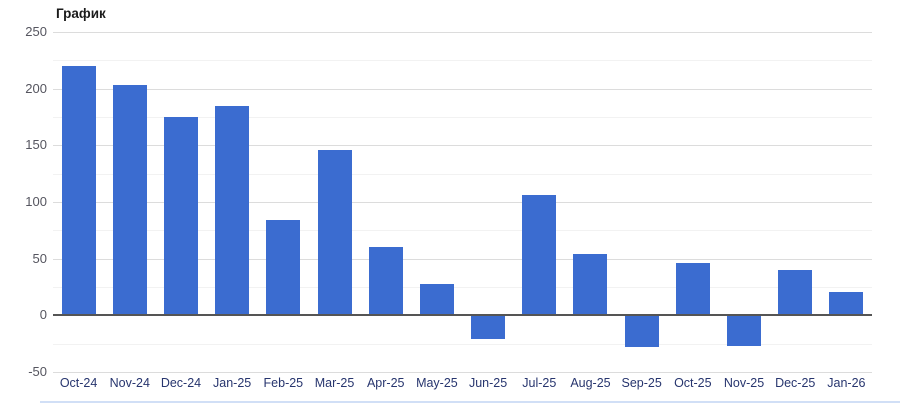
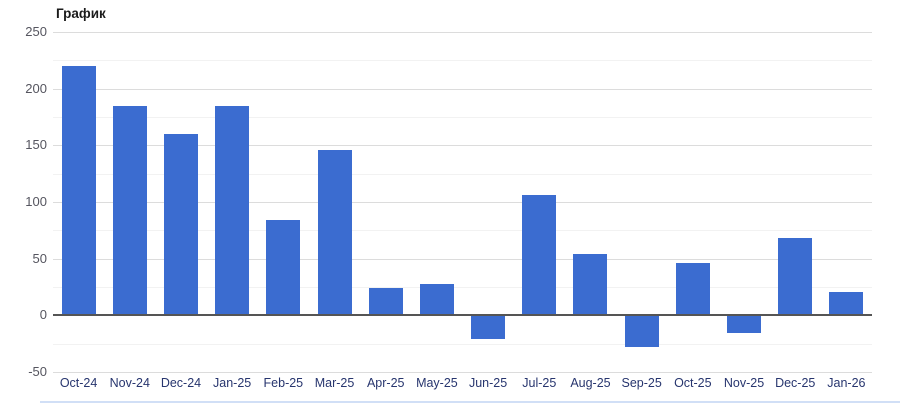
Nov-24: 203 -> 185
Dec-24: 175 -> 160
Apr-25: 60 -> 24
Nov-25: -27 -> -16
Dec-25: 40 -> 68
